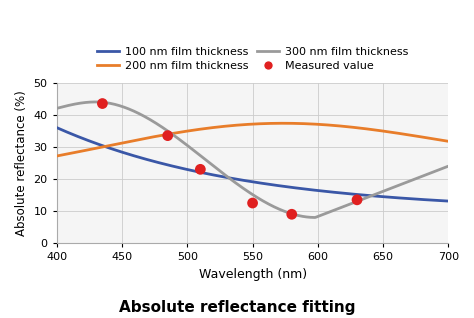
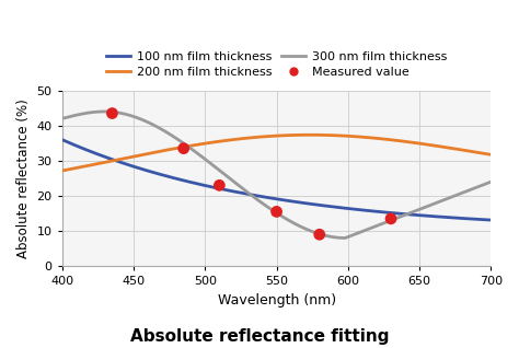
Measured value/550: 12.5 -> 15.5
